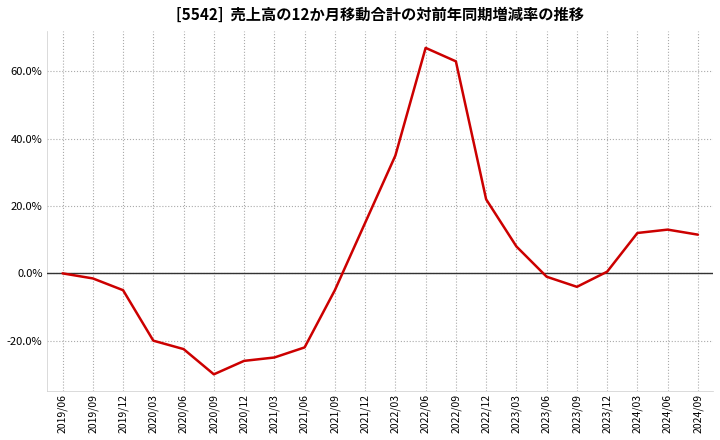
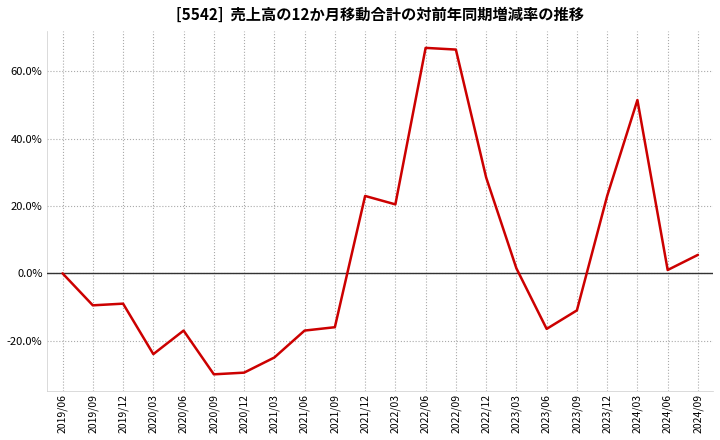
2019/09: -1.5% -> -9.5%
2019/12: -5.0% -> -9.0%
2020/03: -20.0% -> -24.0%
2020/06: -22.5% -> -17.0%
2020/12: -26.0% -> -29.5%
2021/06: -22.0% -> -17.0%
2021/09: -5.0% -> -16.0%
2021/12: 15.0% -> 23.0%
2022/03: 35.0% -> 20.5%
2022/09: 63.0% -> 66.5%
2022/12: 22.0% -> 28.5%
2023/03: 8.0% -> 1.5%
2023/06: -1.0% -> -16.5%
2023/09: -4.0% -> -11.0%
2023/12: 0.5% -> 23.0%
2024/03: 12.0% -> 51.5%
2024/06: 13.0% -> 1.0%
2024/09: 11.5% -> 5.5%
